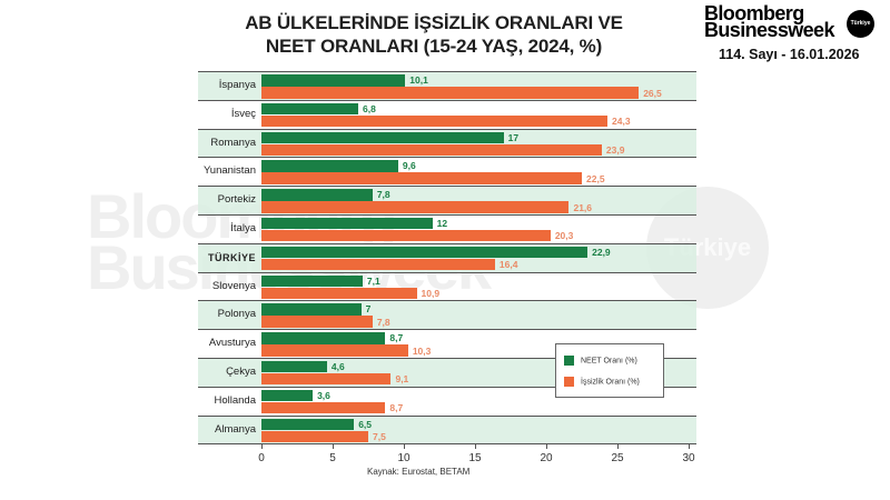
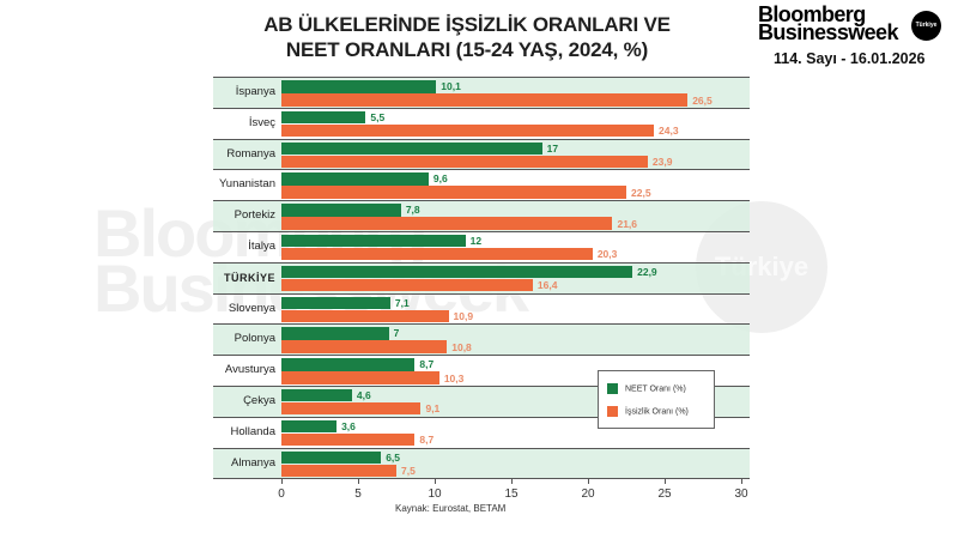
NEET Oranı (%)/İsveç: 6,8 -> 5,5
İşsizlik Oranı (%)/Polonya: 7,8 -> 10,8
